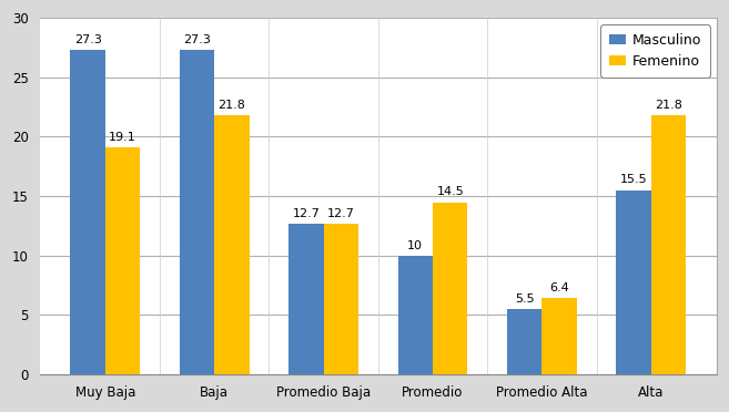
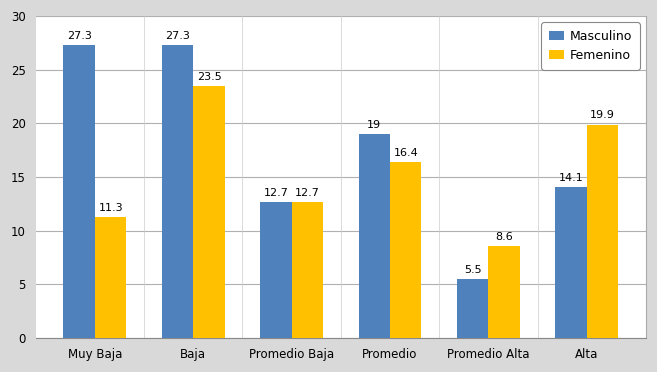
Femenino/Muy Baja: 19.1 -> 11.3
Femenino/Baja: 21.8 -> 23.5
Masculino/Promedio: 10 -> 19
Femenino/Promedio: 14.5 -> 16.4
Femenino/Promedio Alta: 6.4 -> 8.6
Masculino/Alta: 15.5 -> 14.1
Femenino/Alta: 21.8 -> 19.9
